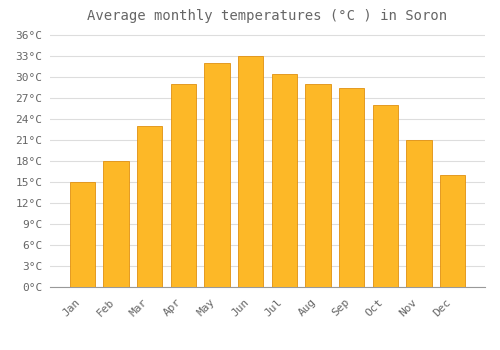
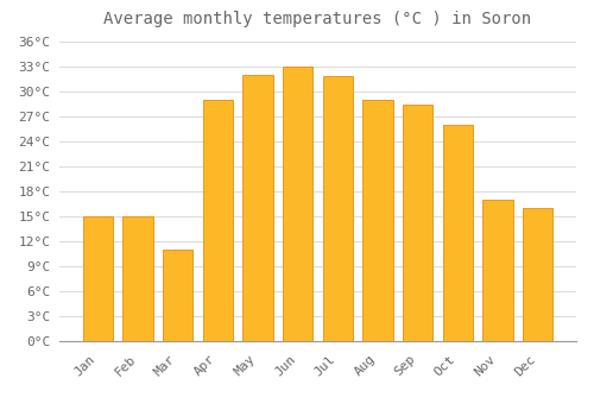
Feb: 18.0°C -> 15.0°C
Mar: 23.0°C -> 11.0°C
Jul: 30.5°C -> 31.8°C
Nov: 21.0°C -> 17.0°C
